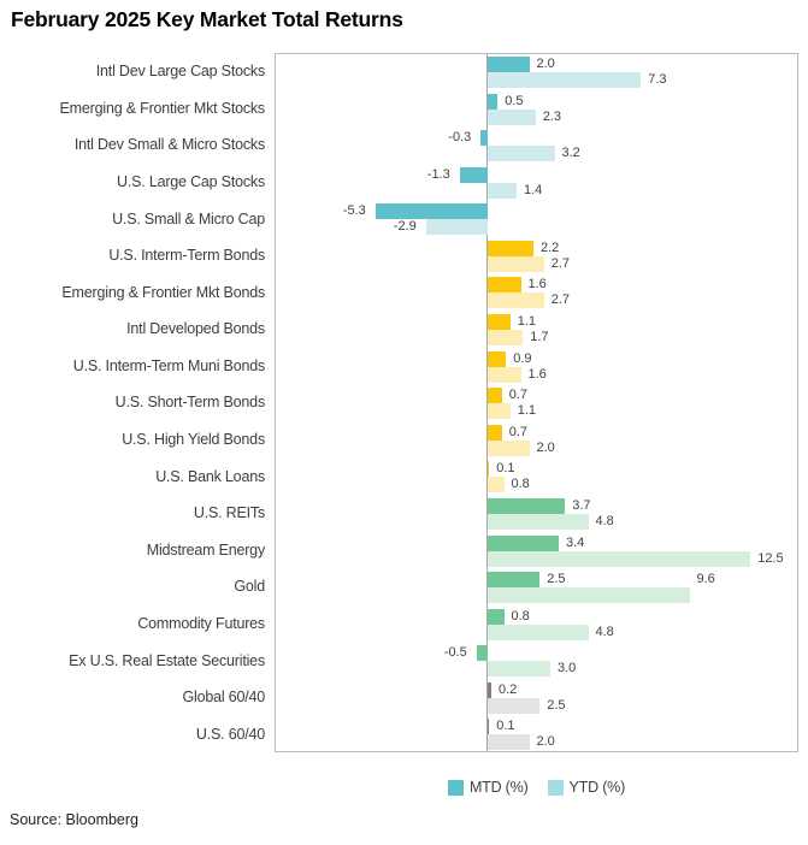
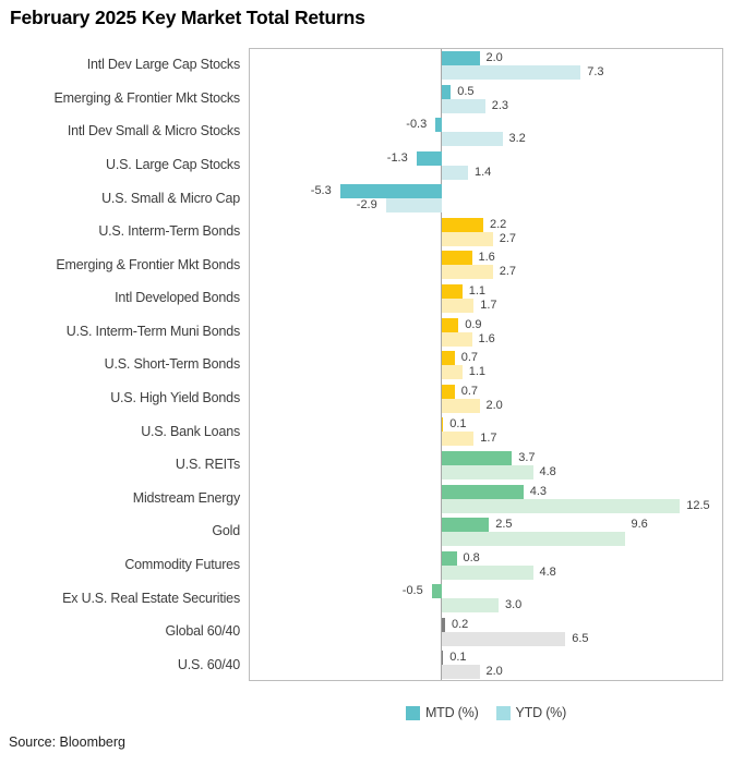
YTD (%)/U.S. Bank Loans: 0.8 -> 1.7
MTD (%)/Midstream Energy: 3.4 -> 4.3
YTD (%)/Global 60/40: 2.5 -> 6.5
